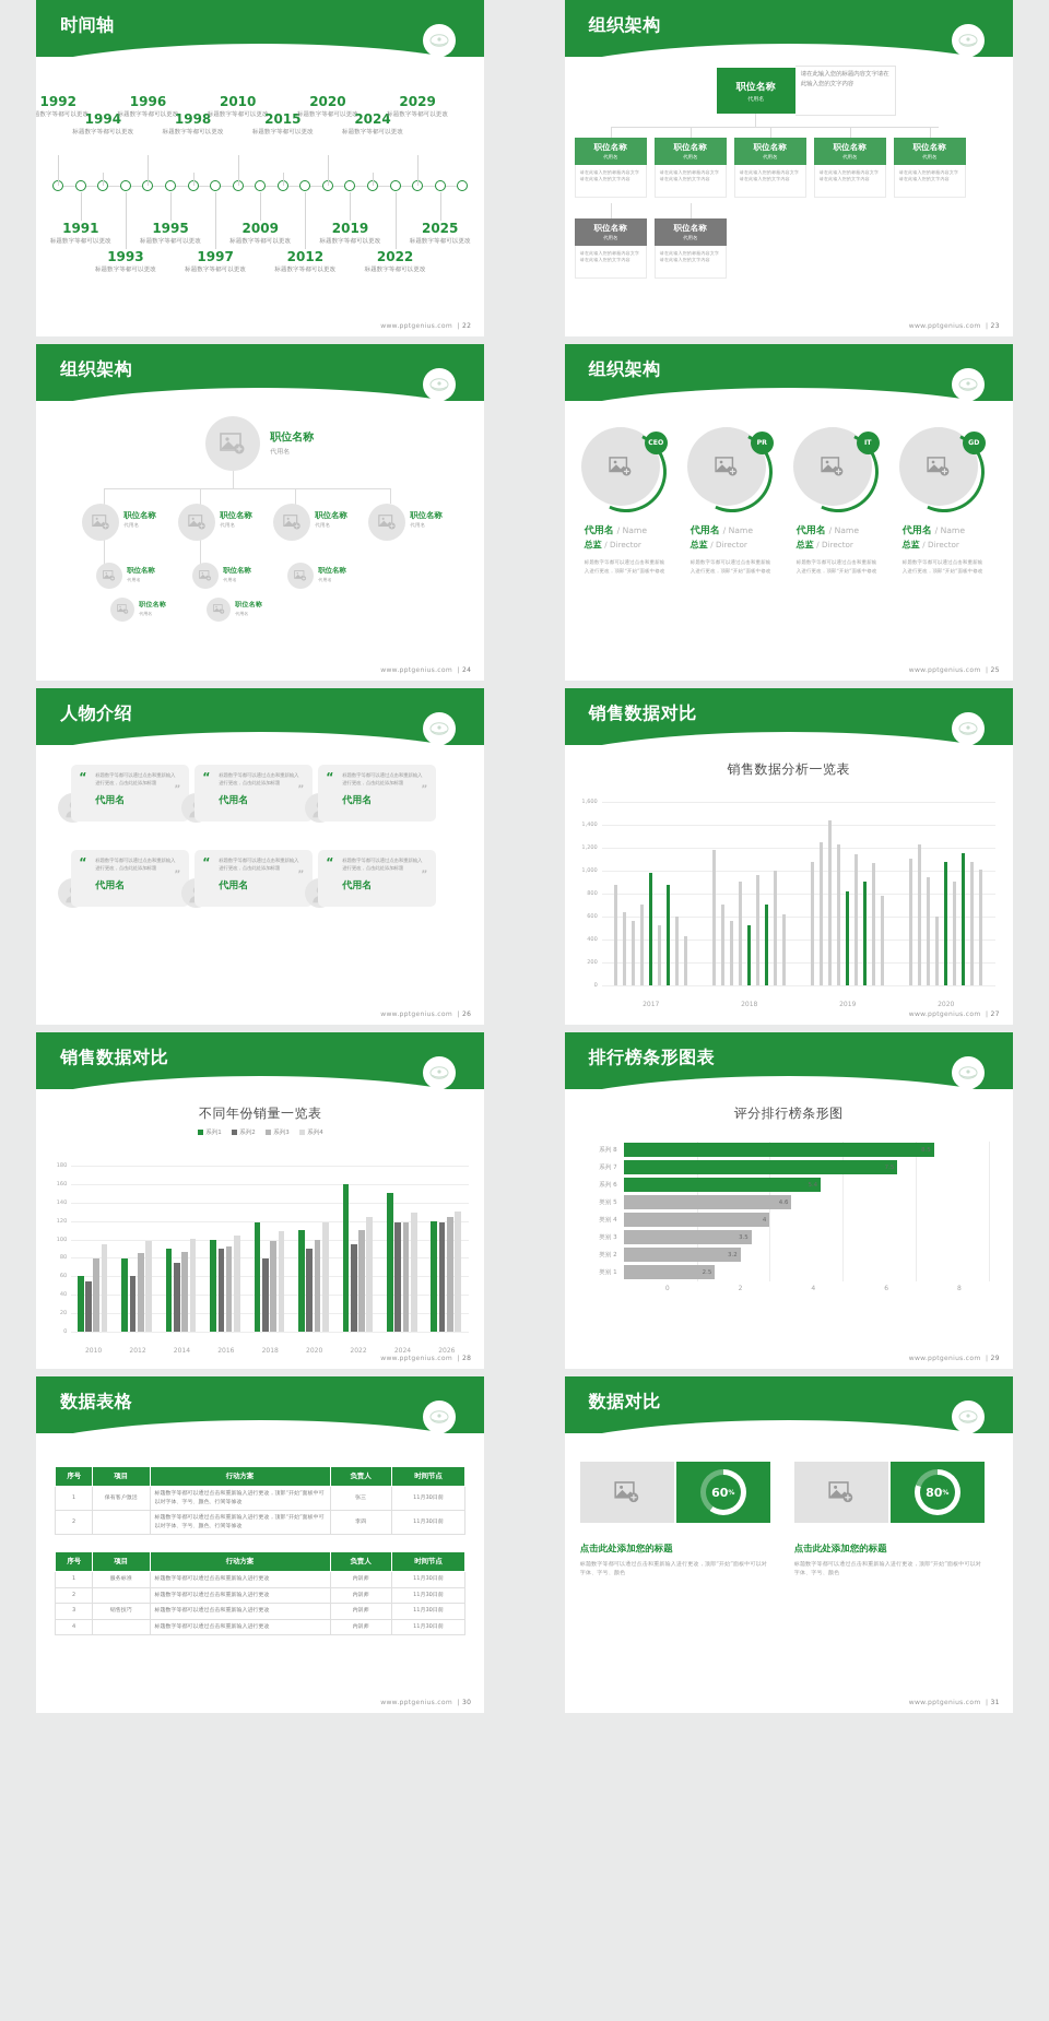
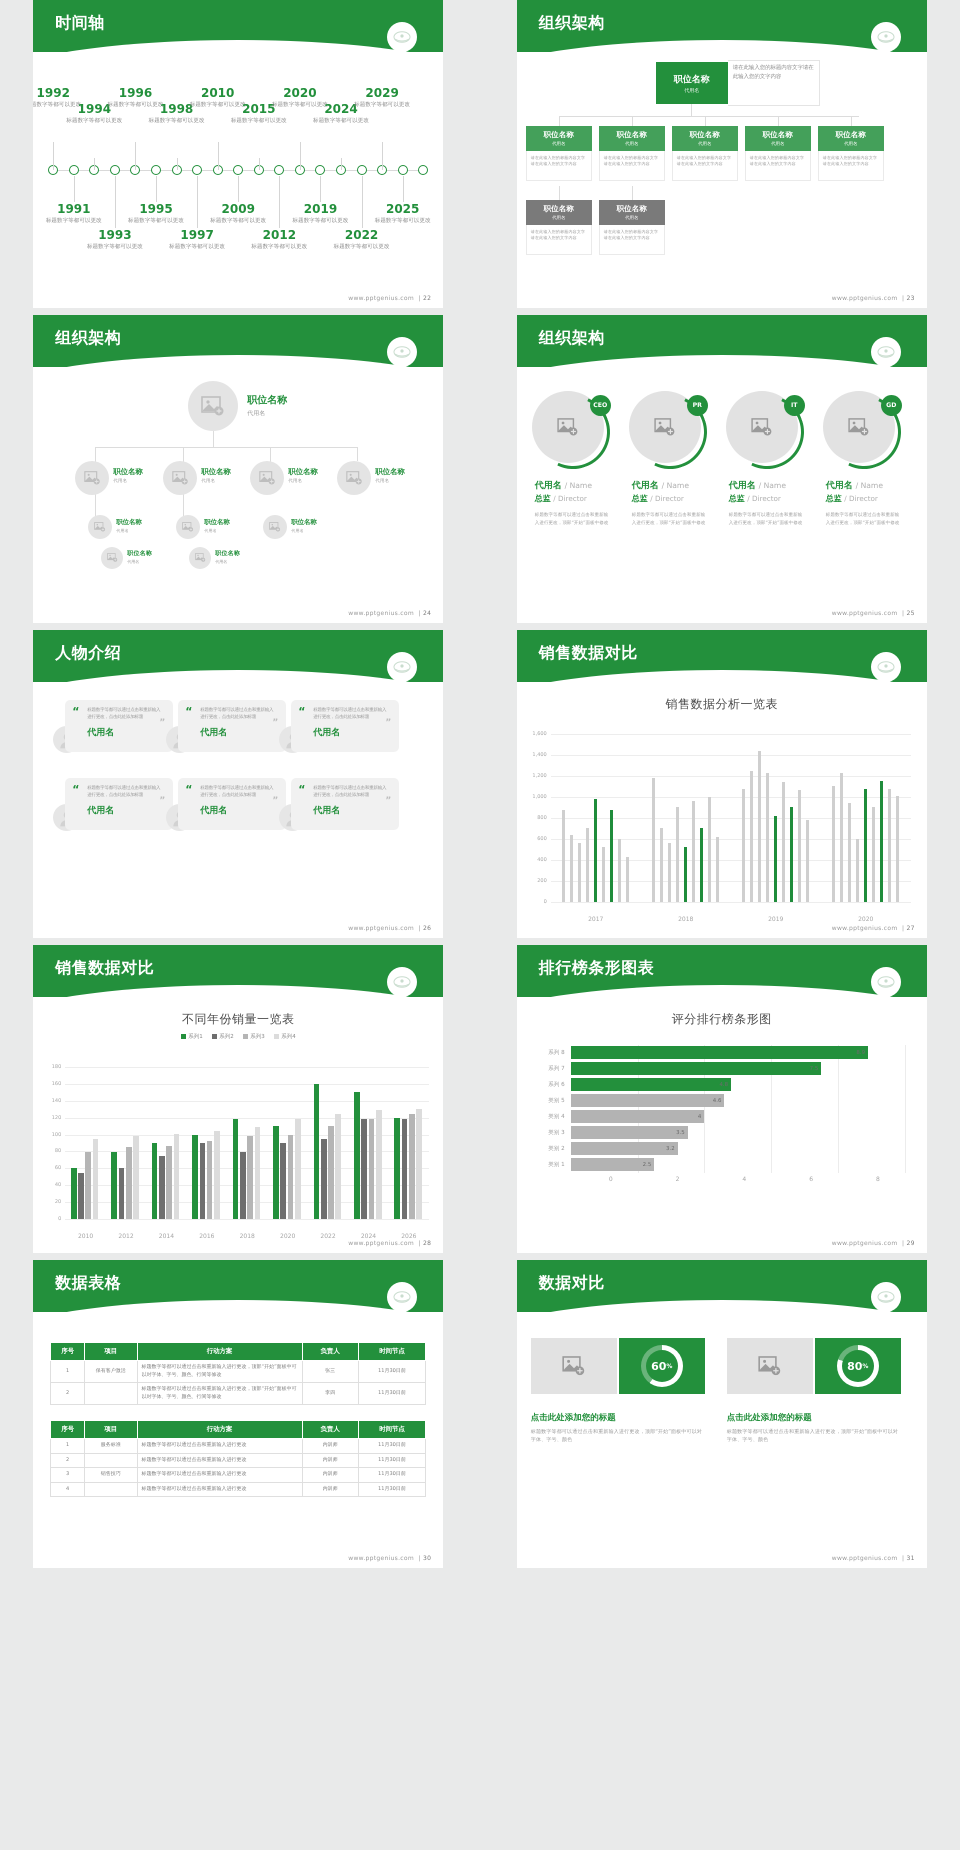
评分排行榜条形图/系列 6: 5.4 -> 4.8
评分排行榜条形图/系列 8: 8.5 -> 8.9
